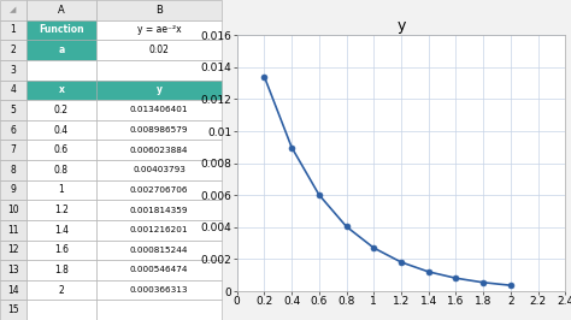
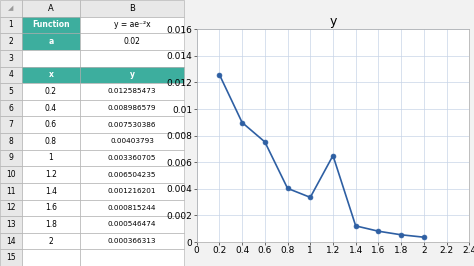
0.2: 0.013406401 -> 0.012585473
0.6: 0.006023884 -> 0.007530386
1: 0.002706706 -> 0.003360705
1.2: 0.001814359 -> 0.006504235
